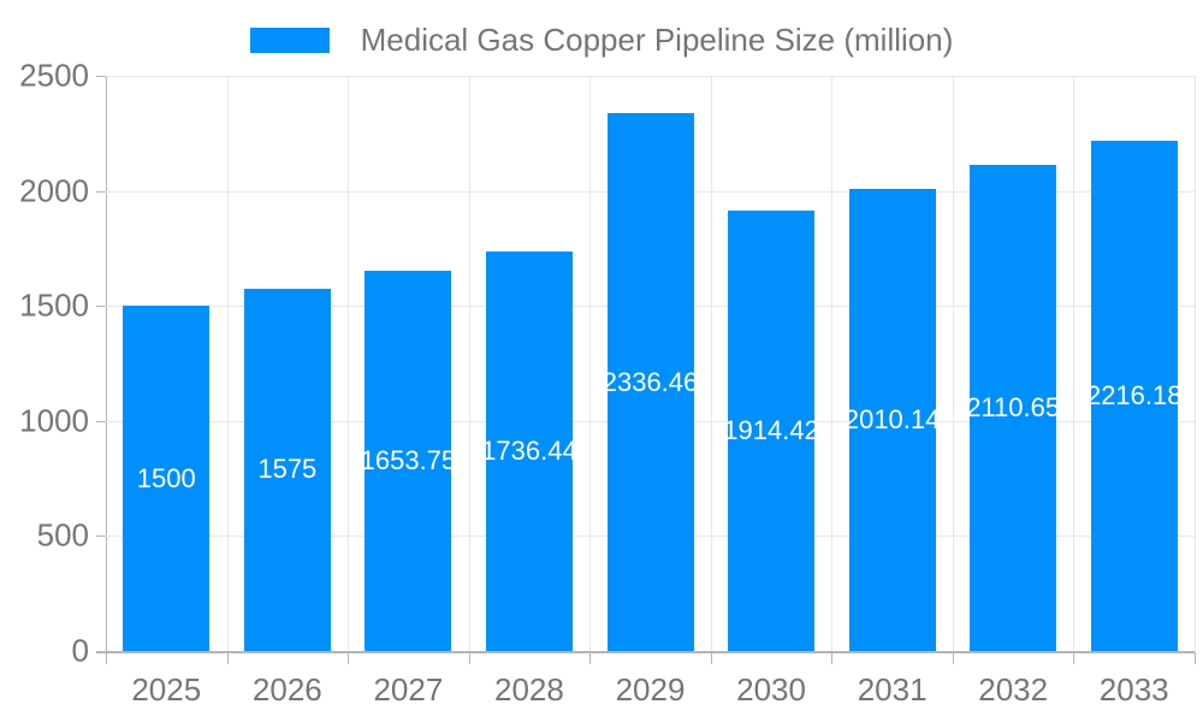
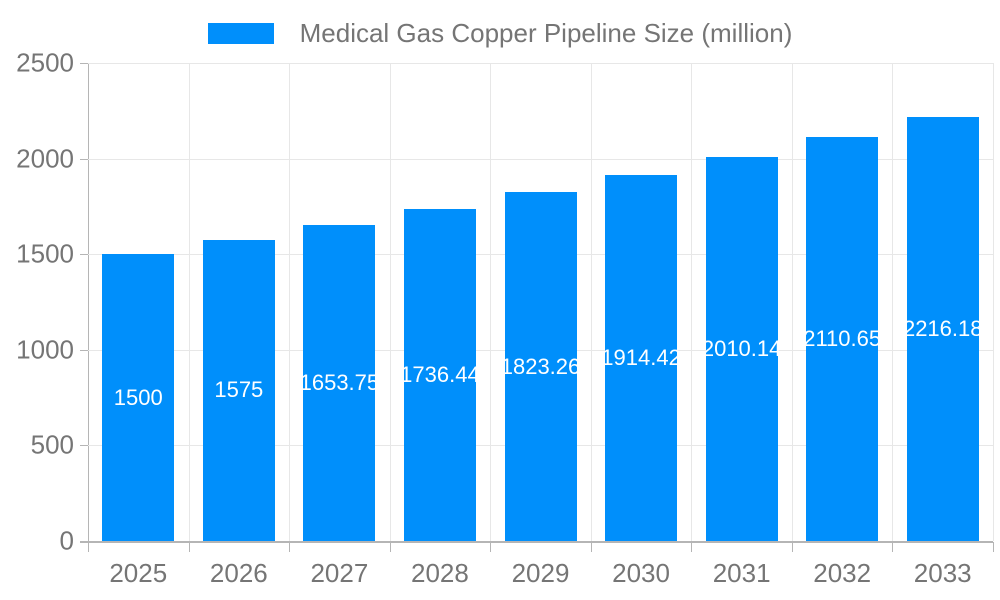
2029: 2336.46 -> 1823.26
